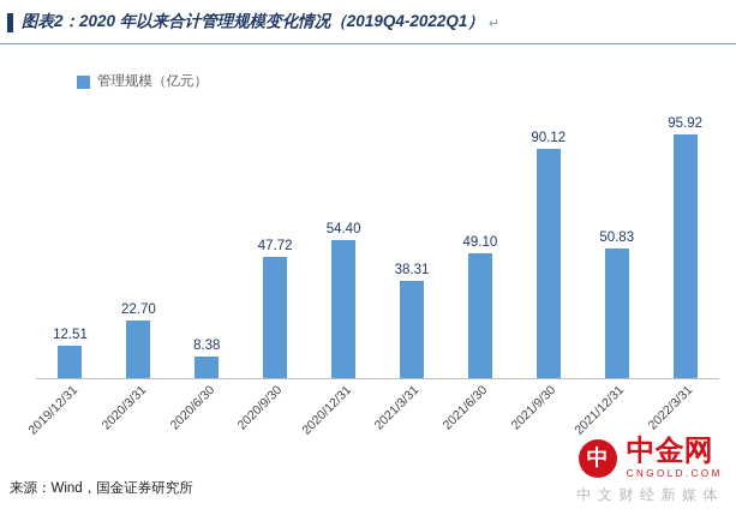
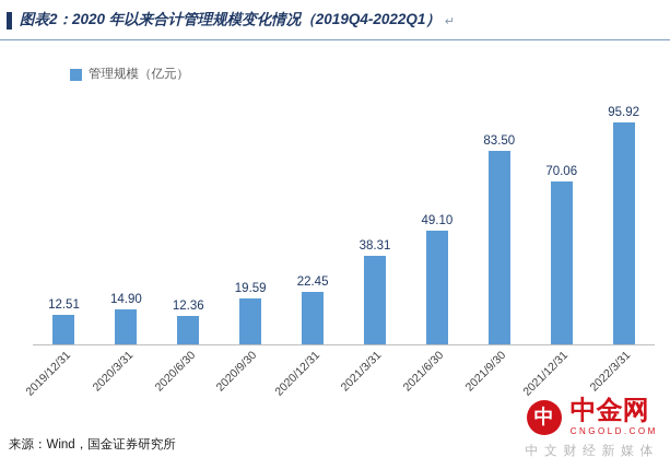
2020/3/31: 22.70 -> 14.90
2020/6/30: 8.38 -> 12.36
2020/9/30: 47.72 -> 19.59
2020/12/31: 54.40 -> 22.45
2021/9/30: 90.12 -> 83.50
2021/12/31: 50.83 -> 70.06
